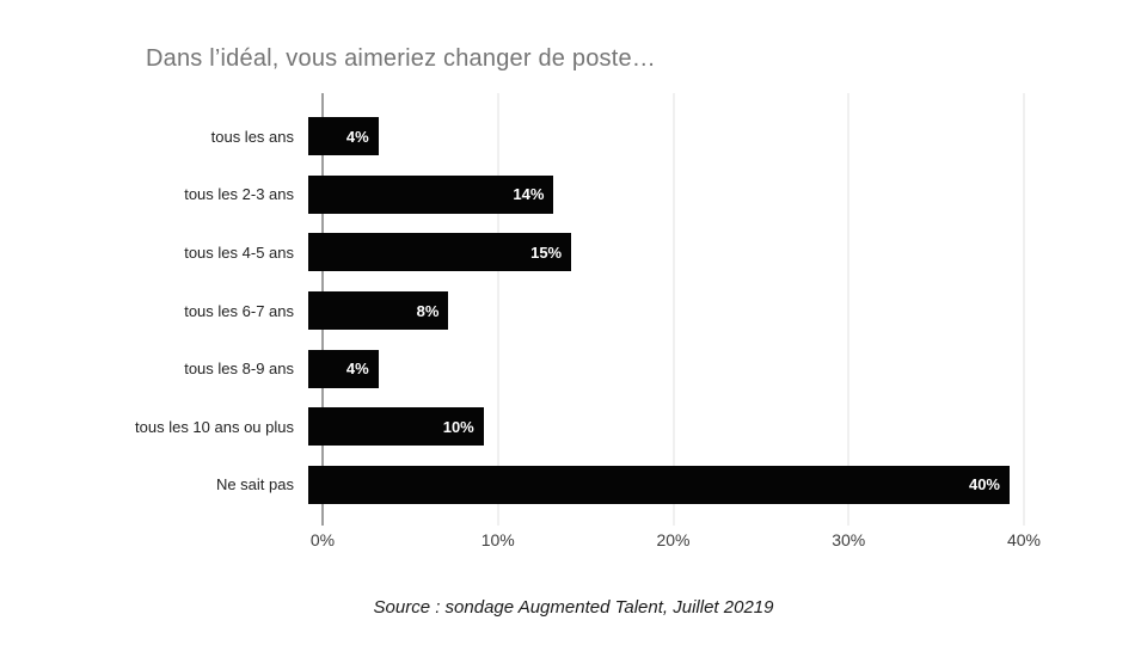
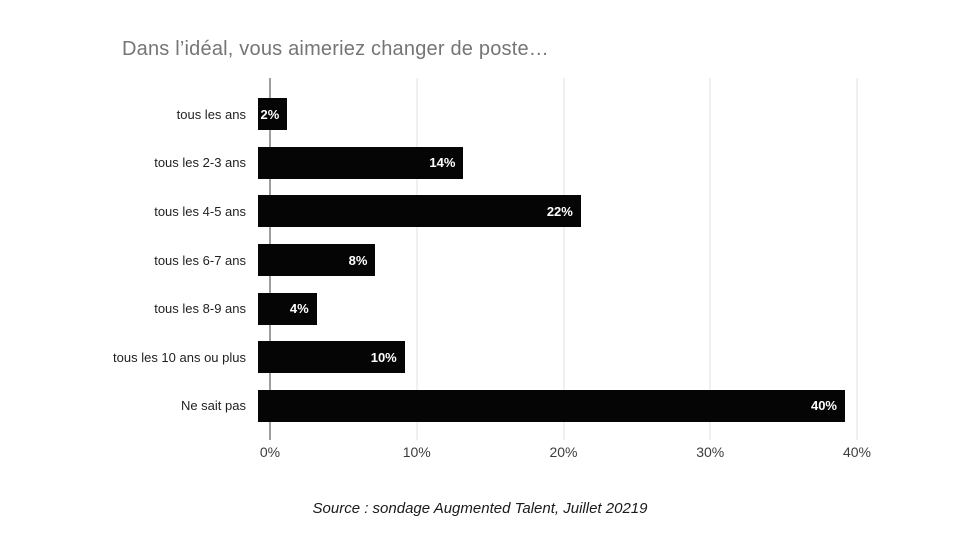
tous les ans: 4% -> 2%
tous les 4-5 ans: 15% -> 22%
